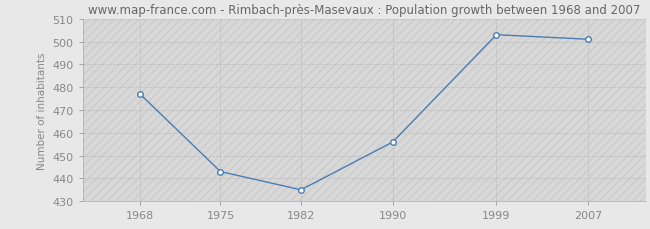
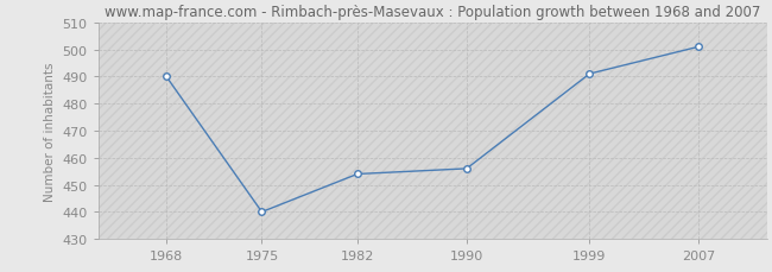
1968: 477 -> 490
1975: 443 -> 440
1982: 435 -> 454
1999: 503 -> 491
